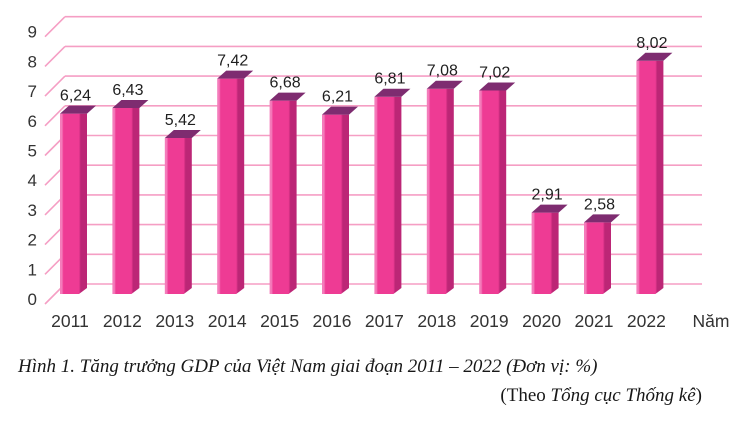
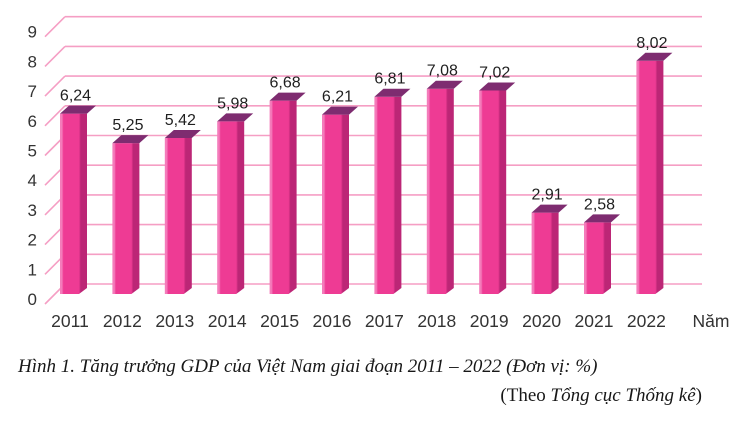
2012: 6,43 -> 5,25
2014: 7,42 -> 5,98
